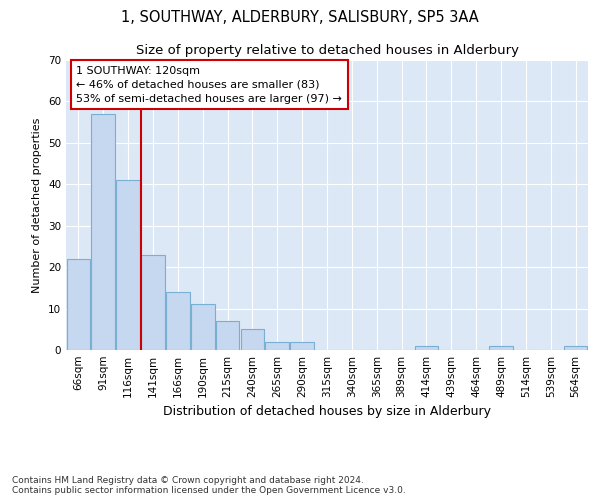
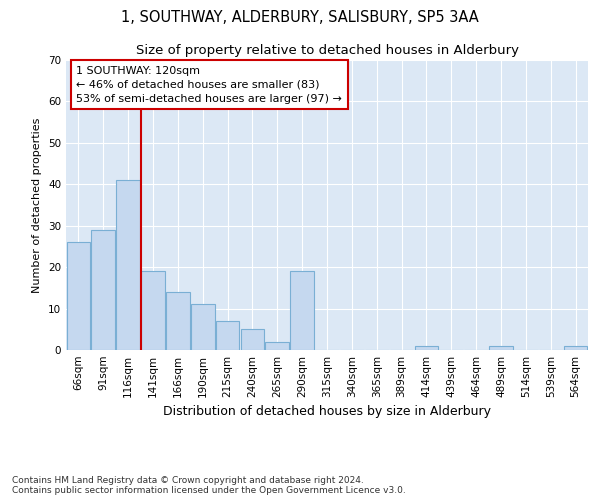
66sqm: 22 -> 26
91sqm: 57 -> 29
141sqm: 23 -> 19
290sqm: 2 -> 19
